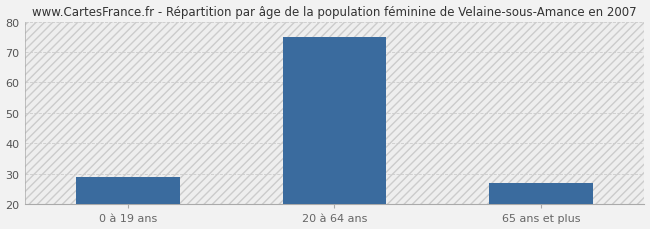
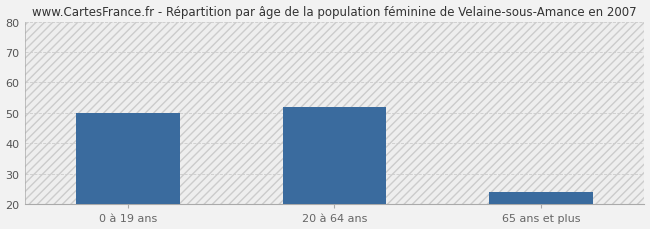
0 à 19 ans: 29 -> 50
20 à 64 ans: 75 -> 52
65 ans et plus: 27 -> 24
